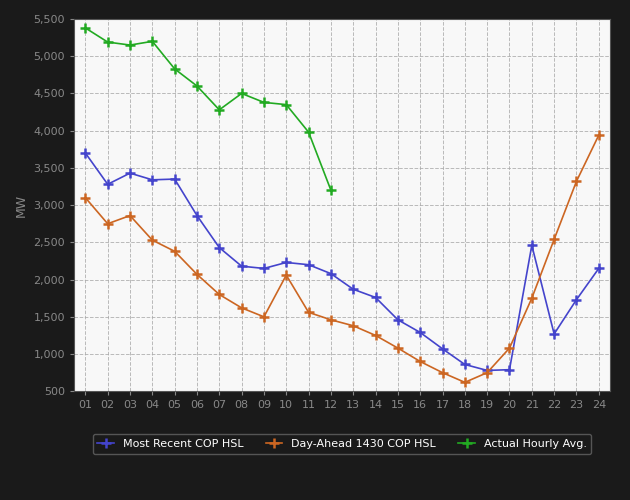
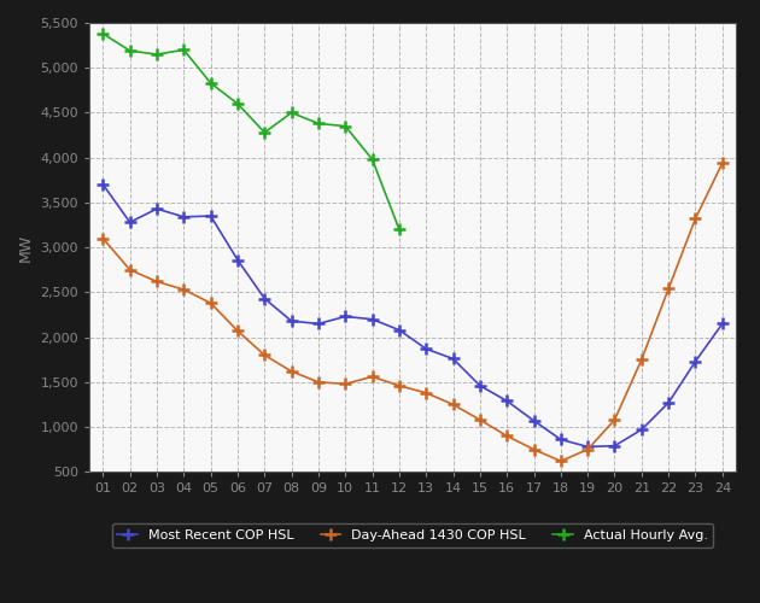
Day-Ahead 1430 COP HSL/03: 2,860 -> 2,620
Day-Ahead 1430 COP HSL/10: 2,060 -> 1,480
Most Recent COP HSL/21: 2,460 -> 970
